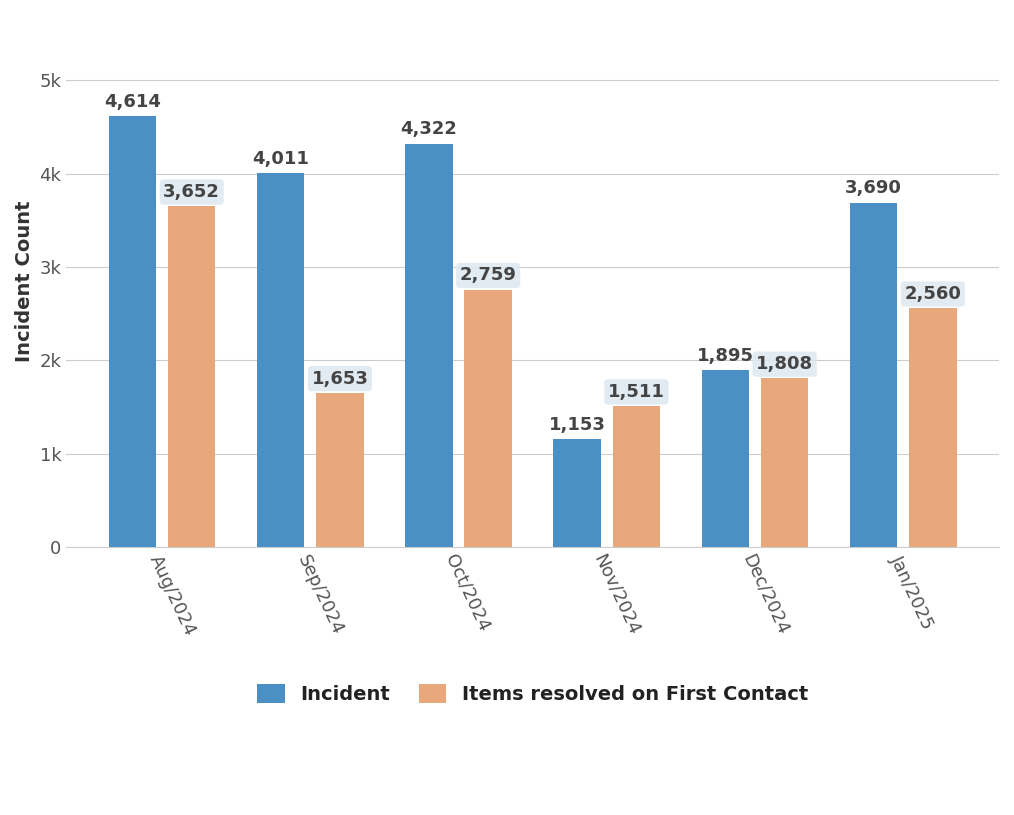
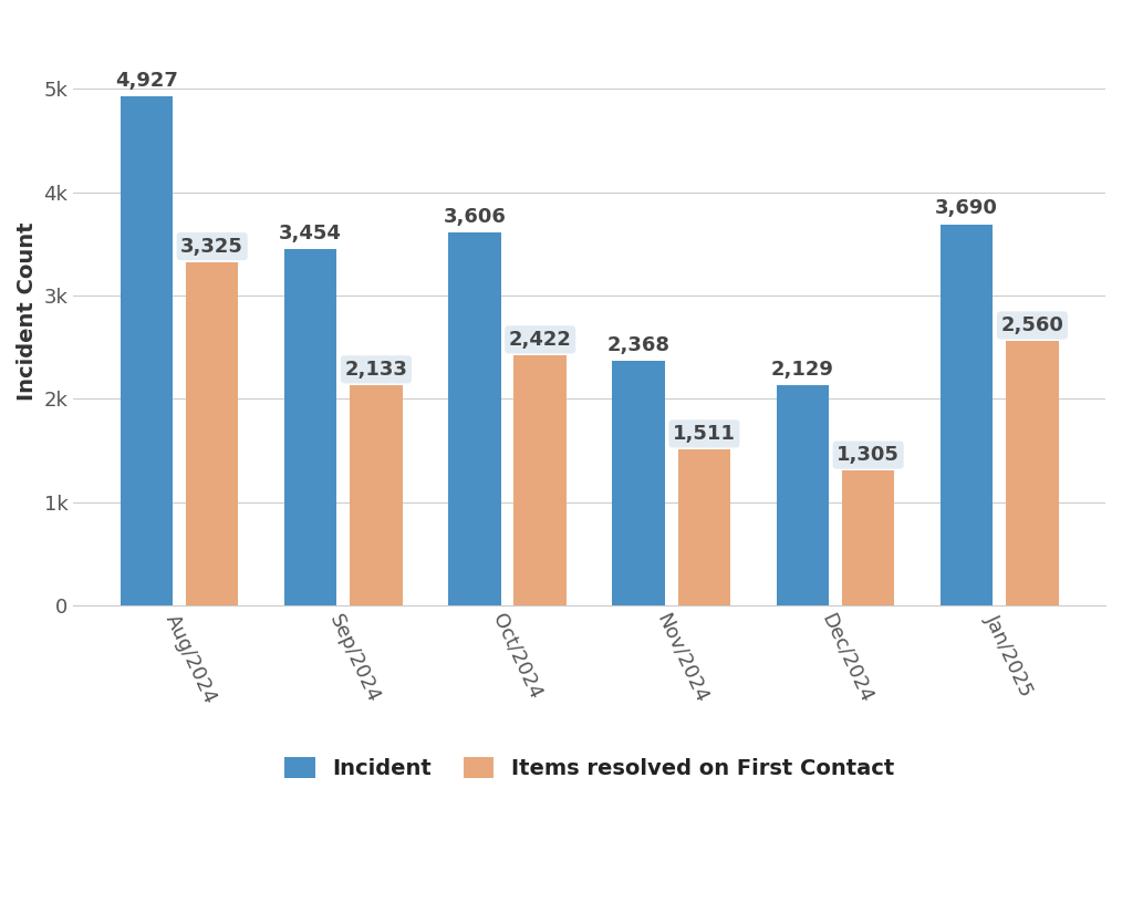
Incident/Aug/2024: 4,614 -> 4,927
Items resolved on First Contact/Aug/2024: 3,652 -> 3,325
Incident/Sep/2024: 4,011 -> 3,454
Items resolved on First Contact/Sep/2024: 1,653 -> 2,133
Incident/Oct/2024: 4,322 -> 3,606
Items resolved on First Contact/Oct/2024: 2,759 -> 2,422
Incident/Nov/2024: 1,153 -> 2,368
Incident/Dec/2024: 1,895 -> 2,129
Items resolved on First Contact/Dec/2024: 1,808 -> 1,305
